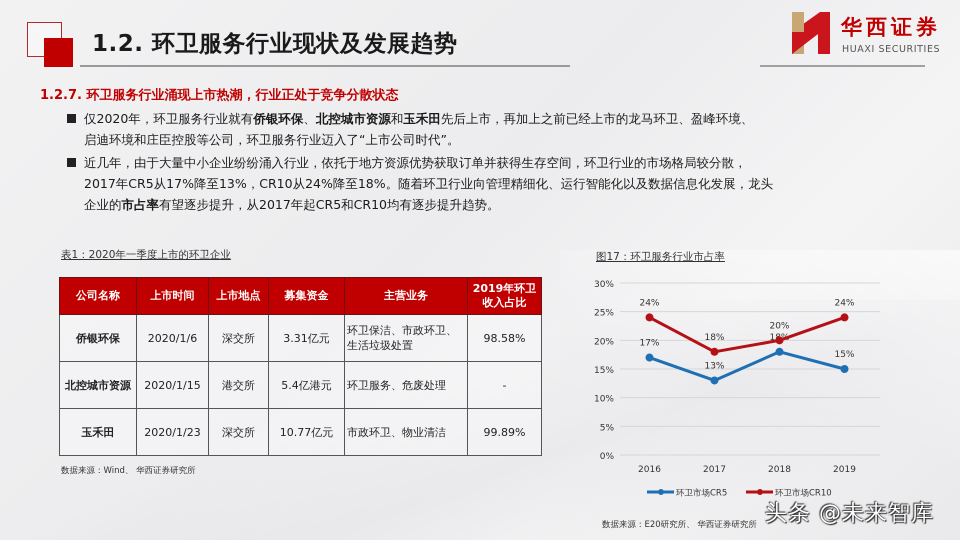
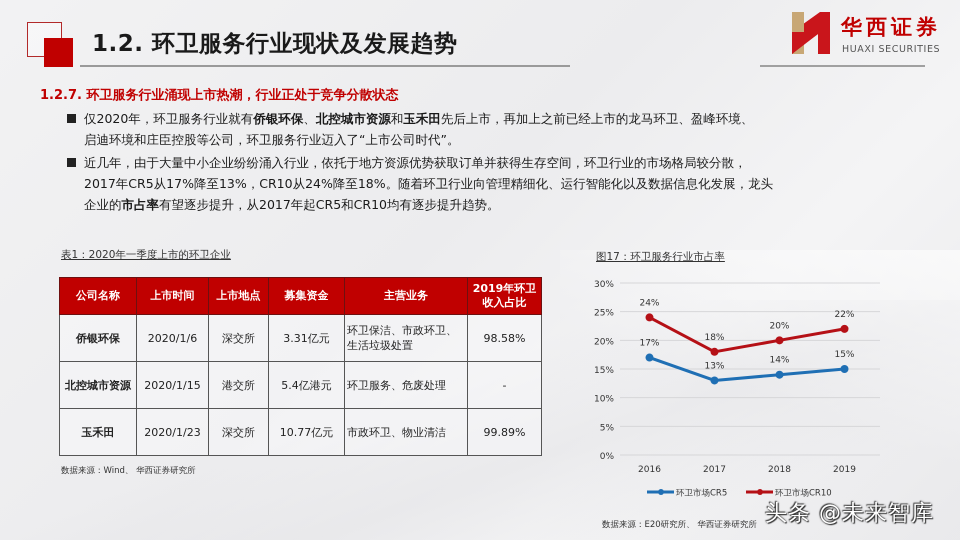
环卫市场CR5/2018: 18% -> 14%
环卫市场CR10/2019: 24% -> 22%
